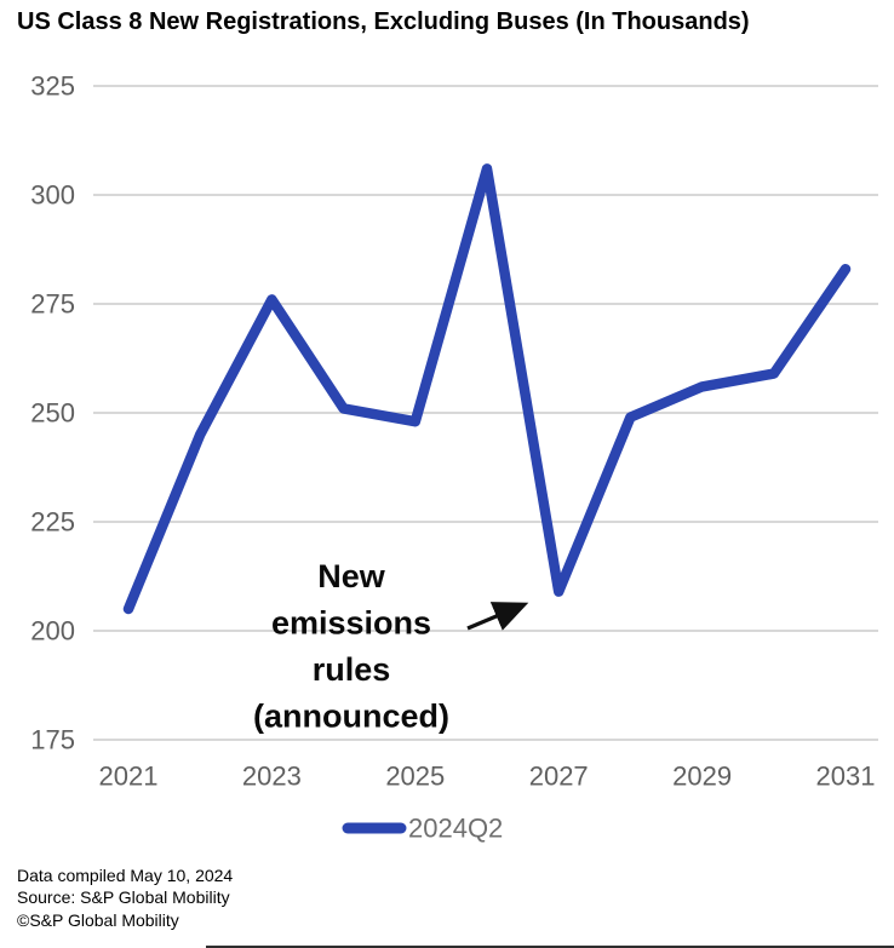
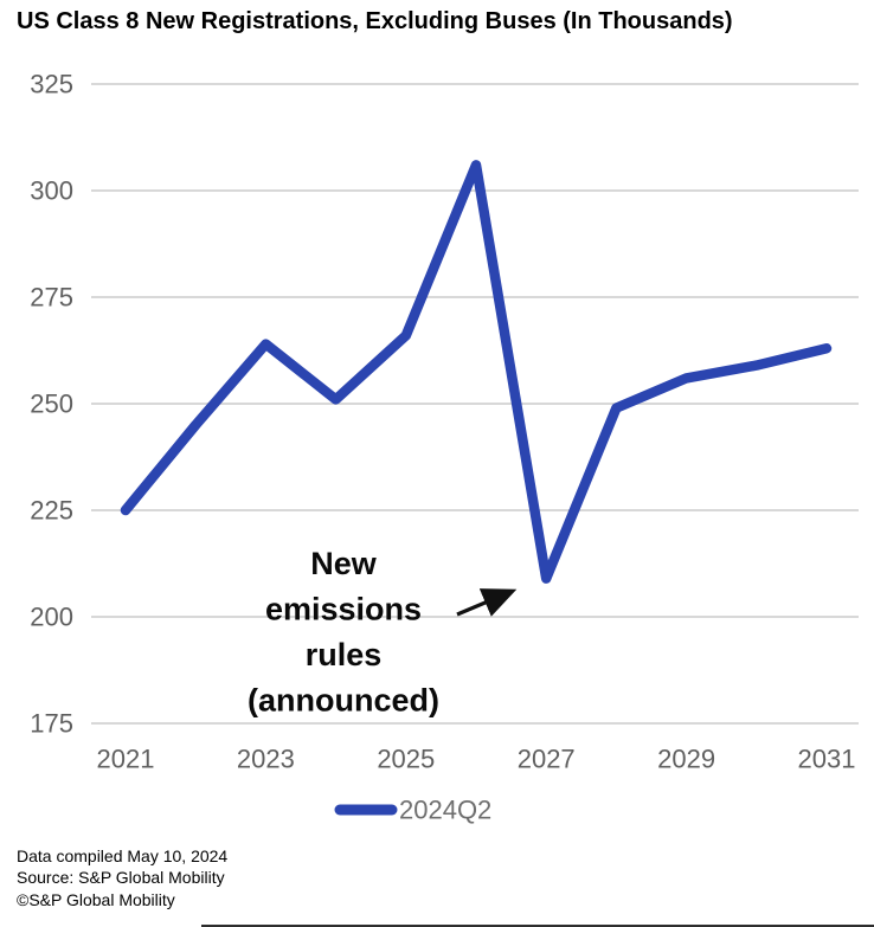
2021: 205 -> 225
2023: 276 -> 264
2025: 248 -> 266
2031: 283 -> 263
